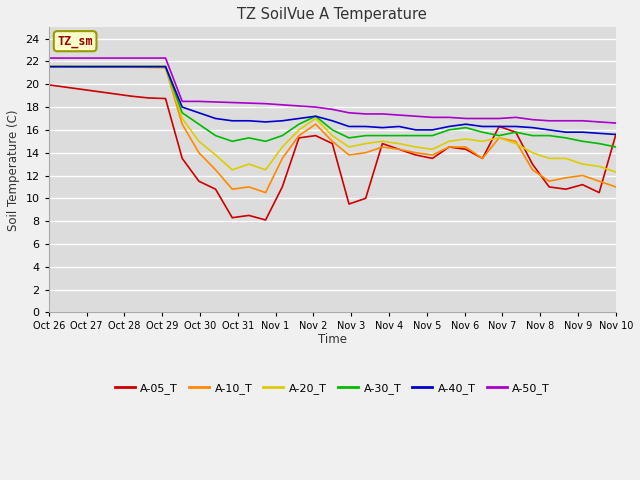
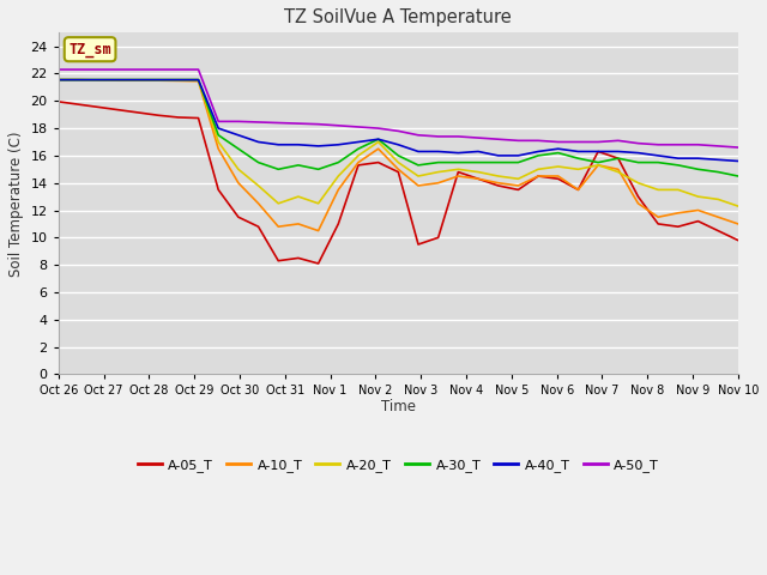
A-05_T/Nov 10: 15.6 -> 9.8
